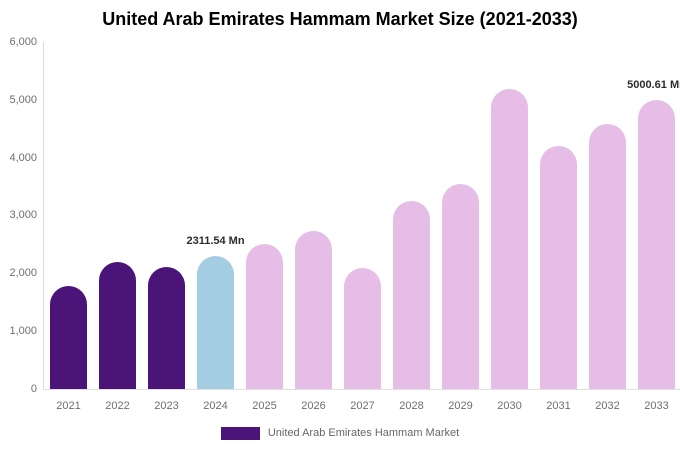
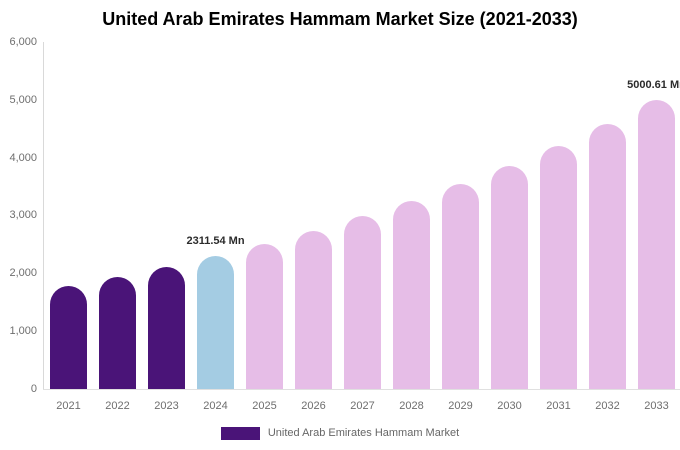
2022: 2200 -> 1900
2027: 2100 -> 3000
2030: 5200 -> 3900
